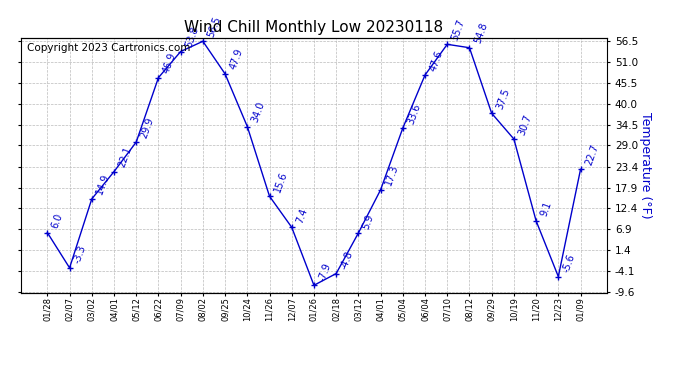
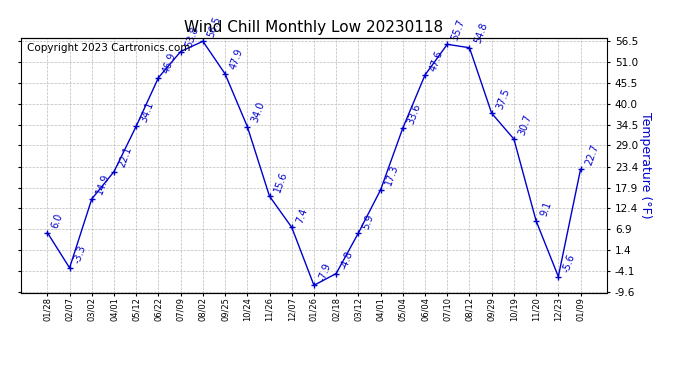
05/12: 29.9 -> 34.1
